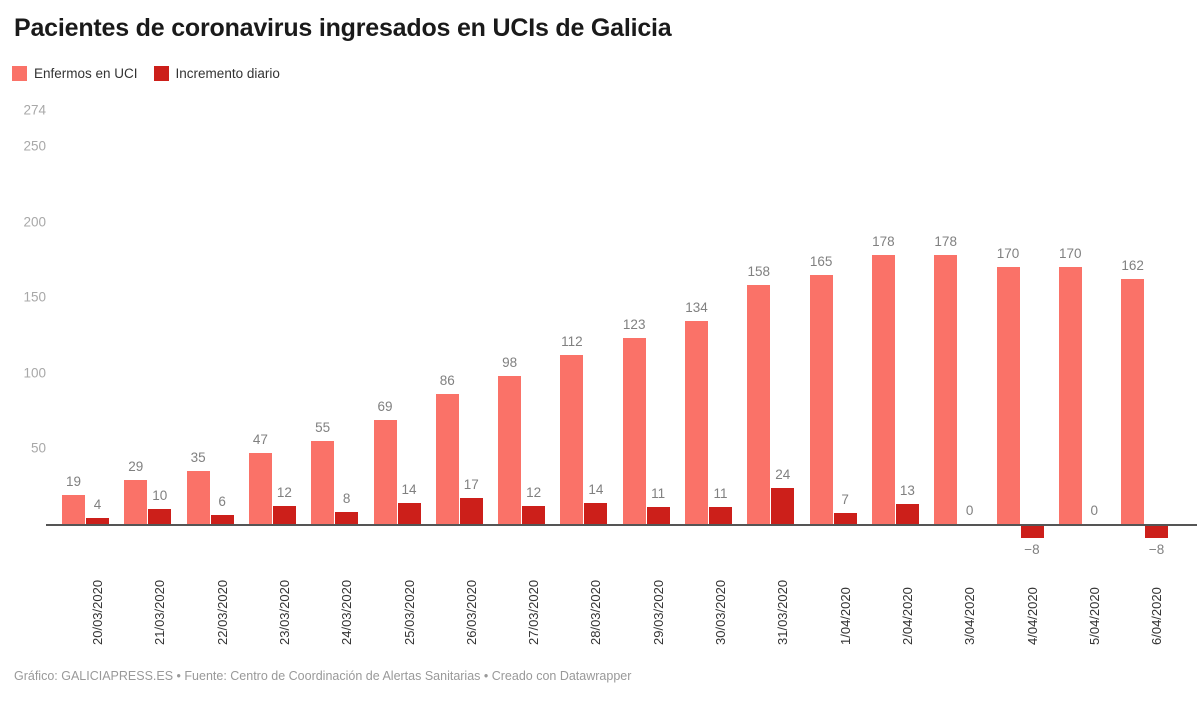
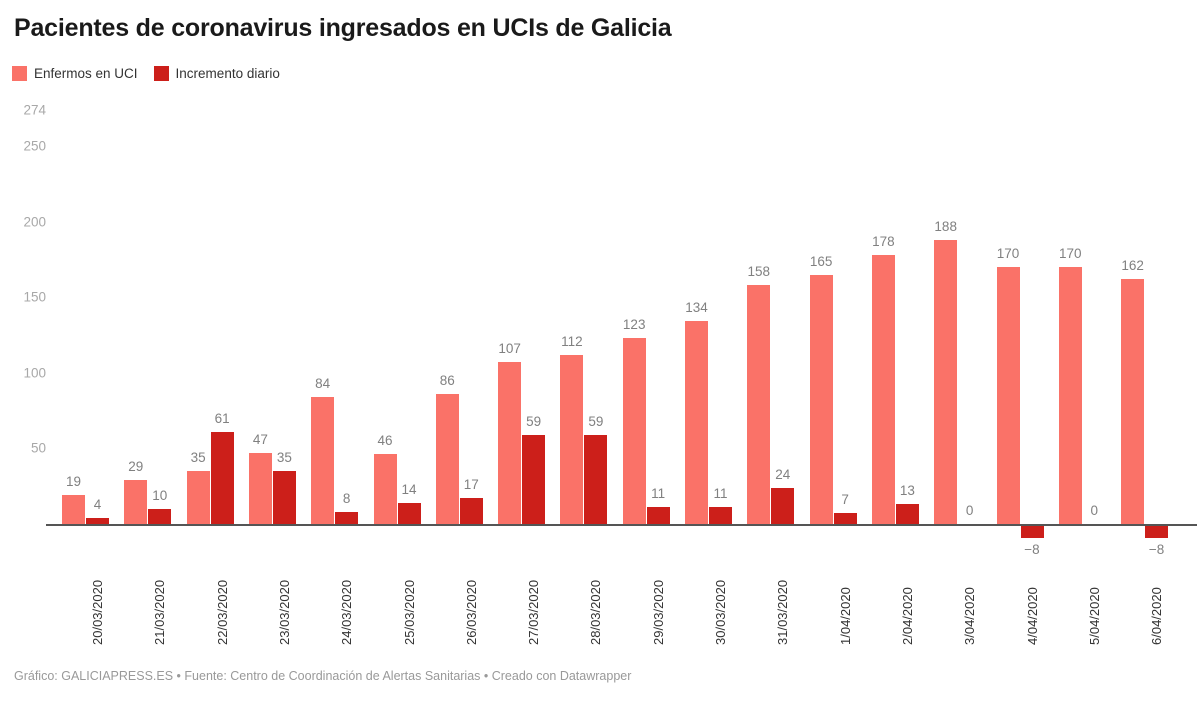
Incremento diario/22/03/2020: 6 -> 61
Incremento diario/23/03/2020: 12 -> 35
Enfermos en UCI/24/03/2020: 55 -> 84
Enfermos en UCI/25/03/2020: 69 -> 46
Enfermos en UCI/27/03/2020: 98 -> 107
Incremento diario/27/03/2020: 12 -> 59
Incremento diario/28/03/2020: 14 -> 59
Enfermos en UCI/3/04/2020: 178 -> 188
